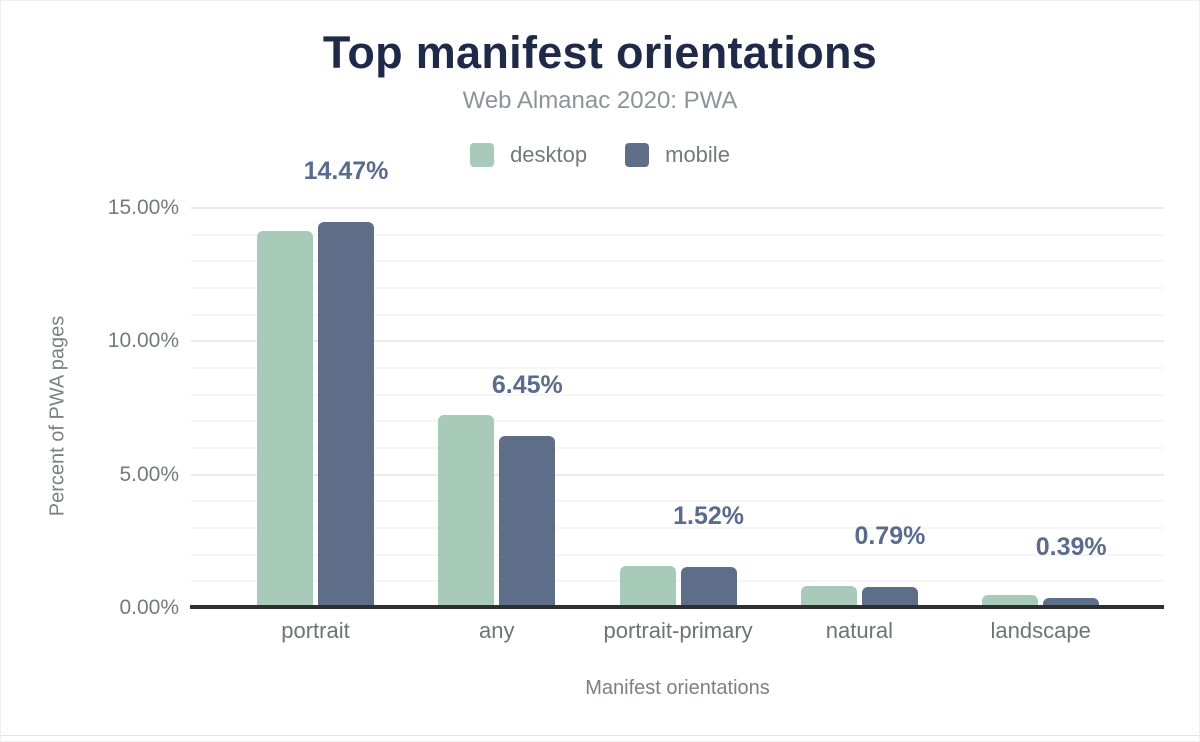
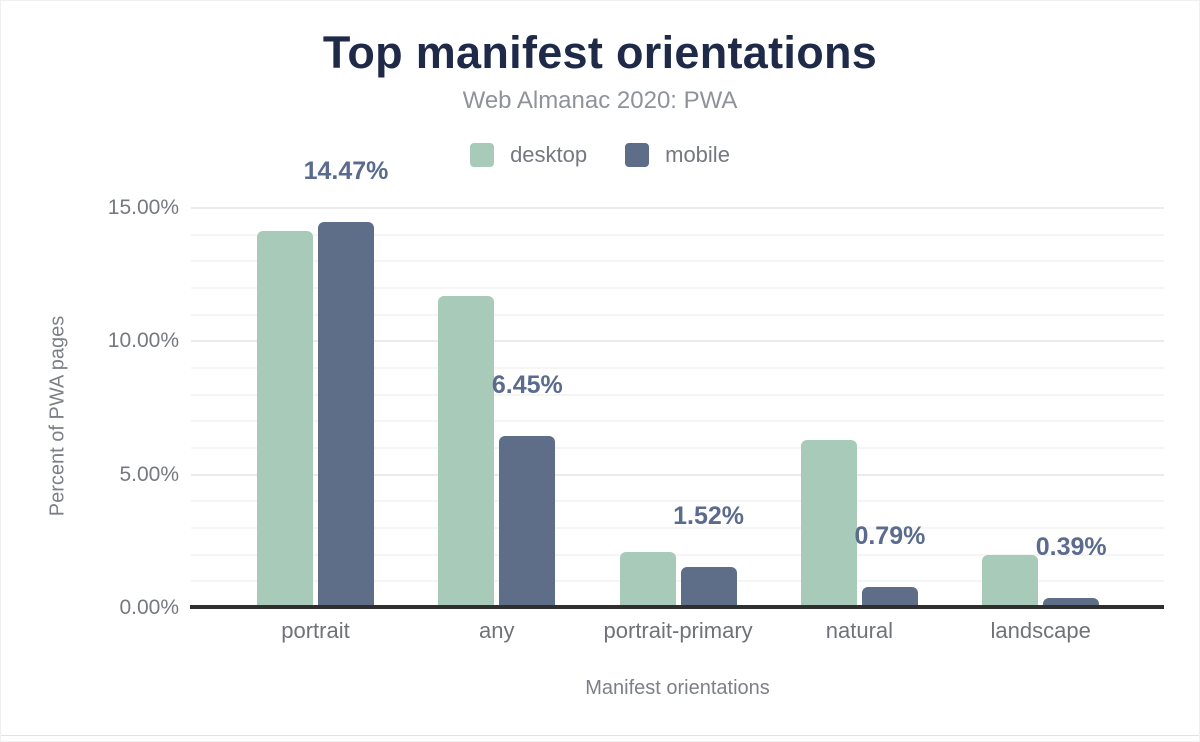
desktop/any: 7.2% -> 11.7%
desktop/portrait-primary: 1.6% -> 2.1%
desktop/natural: 0.8% -> 6.3%
desktop/landscape: 0.5% -> 2.0%
